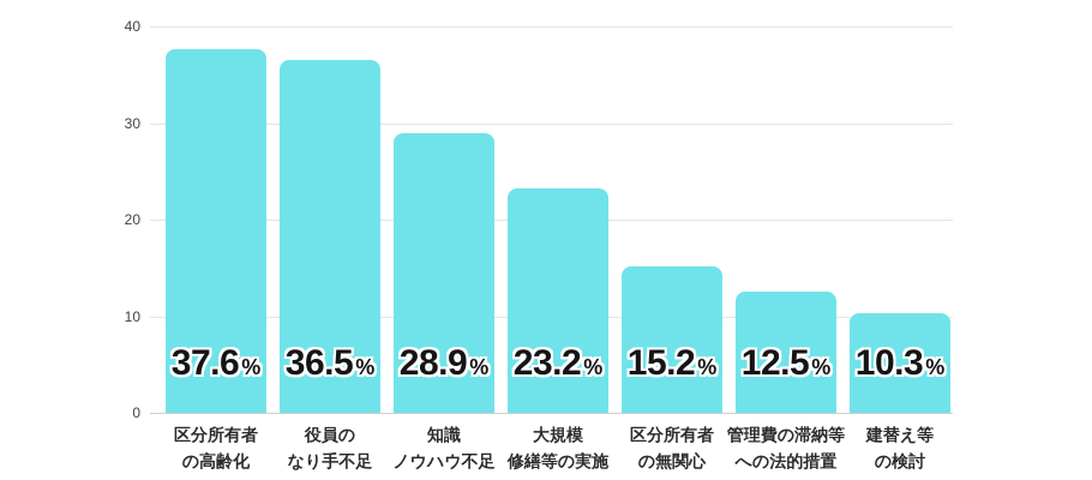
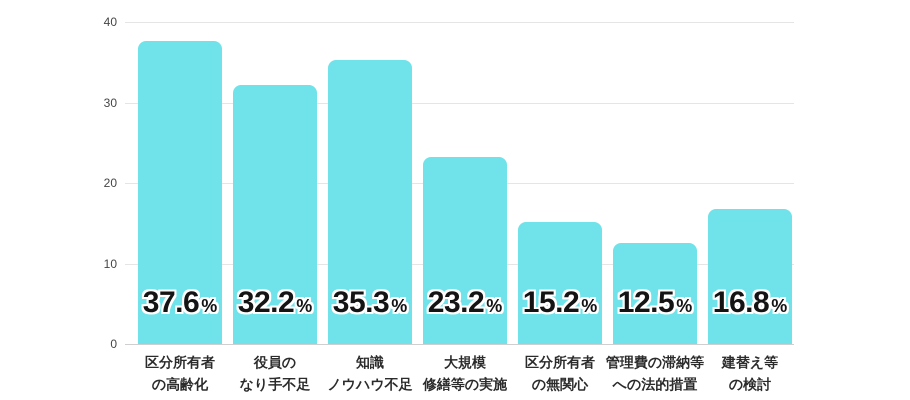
役員の なり手不足: 36.5 -> 32.2
知識 ノウハウ不足: 28.9 -> 35.3
建替え等 の検討: 10.3 -> 16.8
